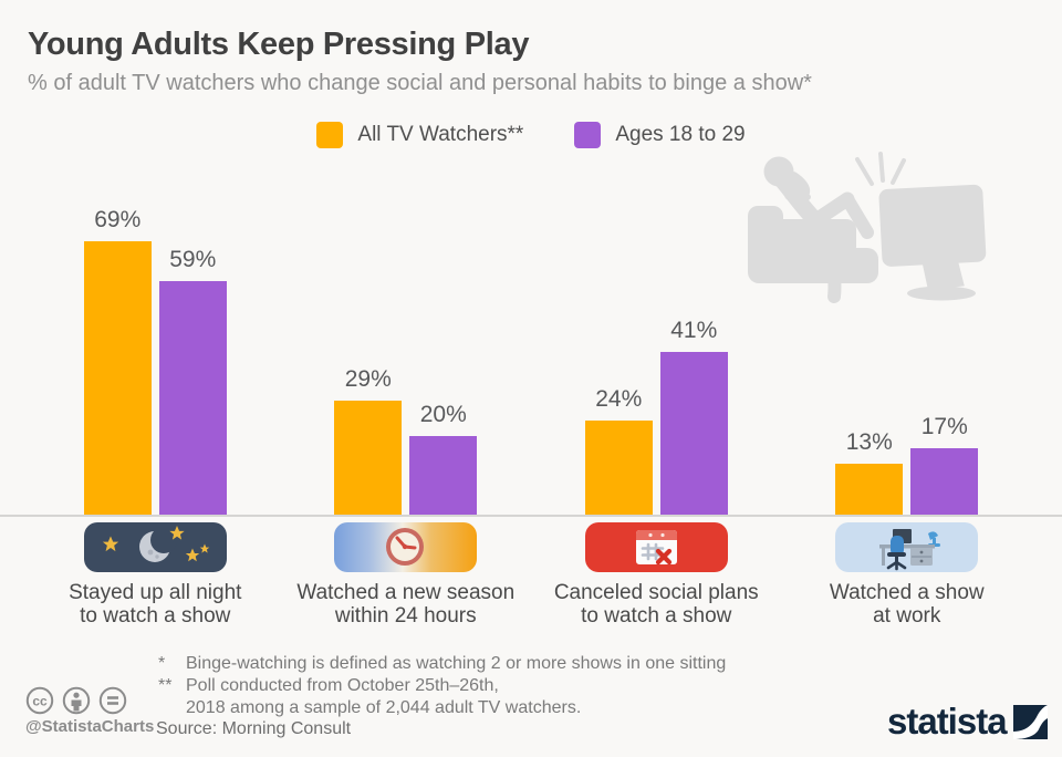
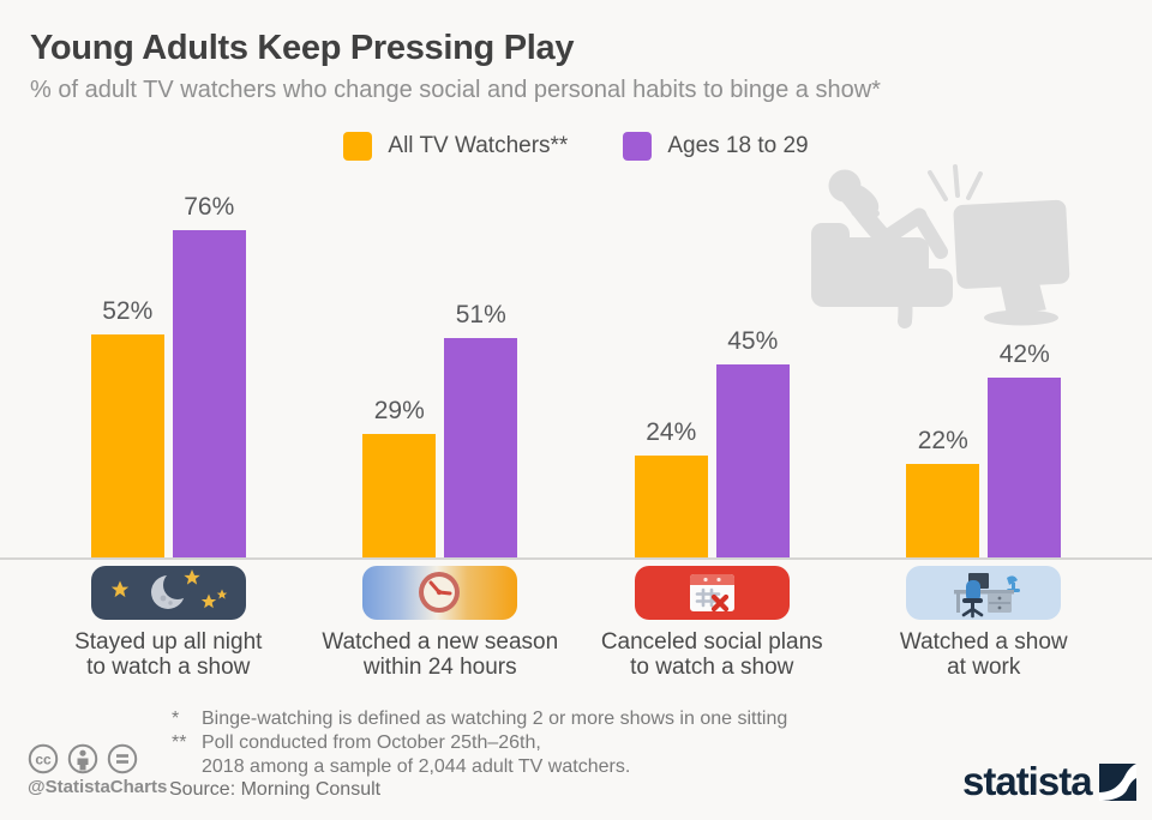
All TV Watchers**/Stayed up all night to watch a show: 69% -> 52%
Ages 18 to 29/Stayed up all night to watch a show: 59% -> 76%
Ages 18 to 29/Watched a new season within 24 hours: 20% -> 51%
Ages 18 to 29/Canceled social plans to watch a show: 41% -> 45%
All TV Watchers**/Watched a show at work: 13% -> 22%
Ages 18 to 29/Watched a show at work: 17% -> 42%
